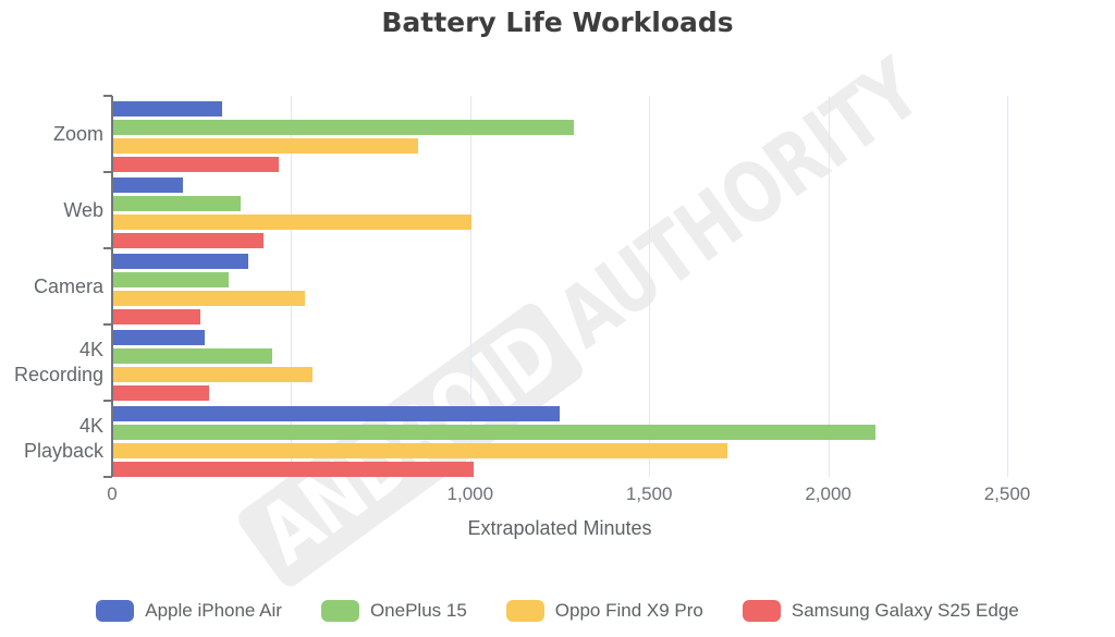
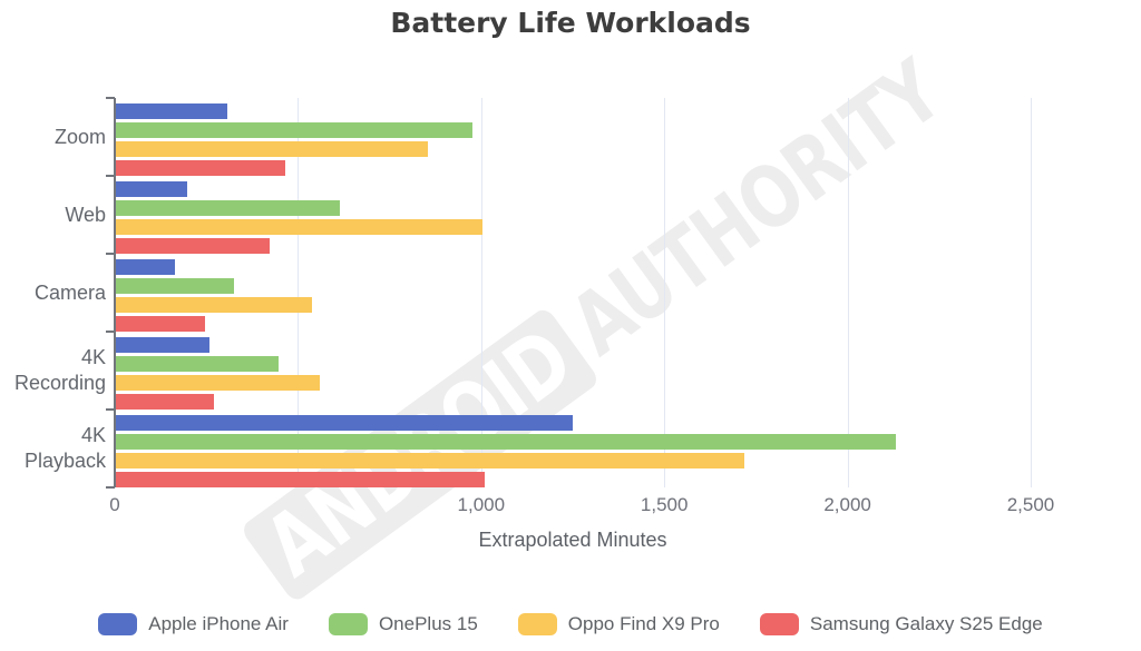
OnePlus 15/Zoom: 1290 -> 980
OnePlus 15/Web: 360 -> 620
Apple iPhone Air/Camera: 380 -> 160
